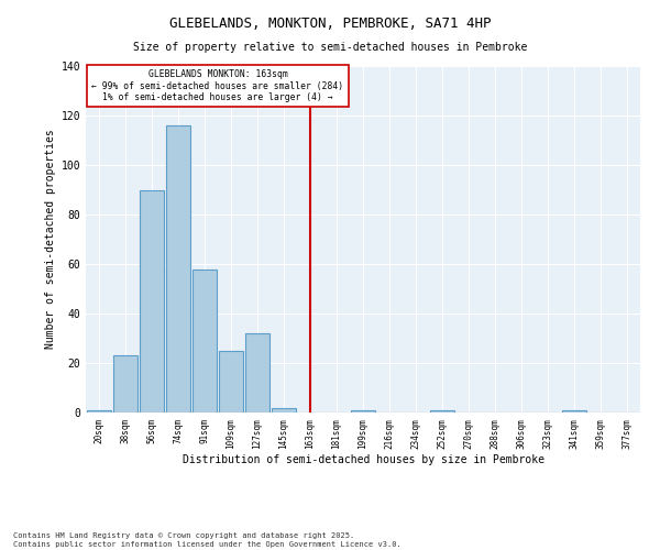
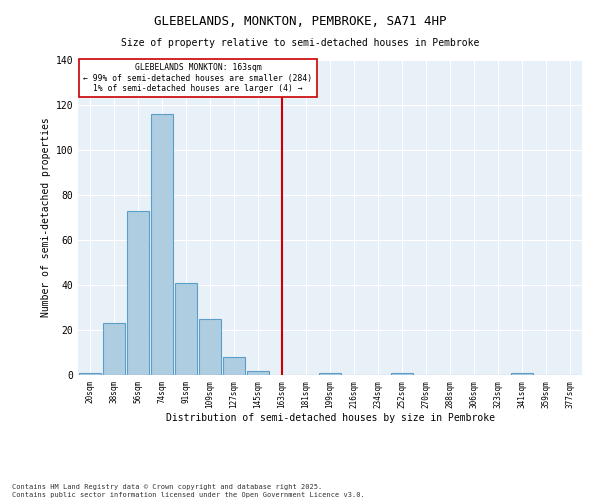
56sqm: 90 -> 73
91sqm: 58 -> 41
127sqm: 32 -> 8
